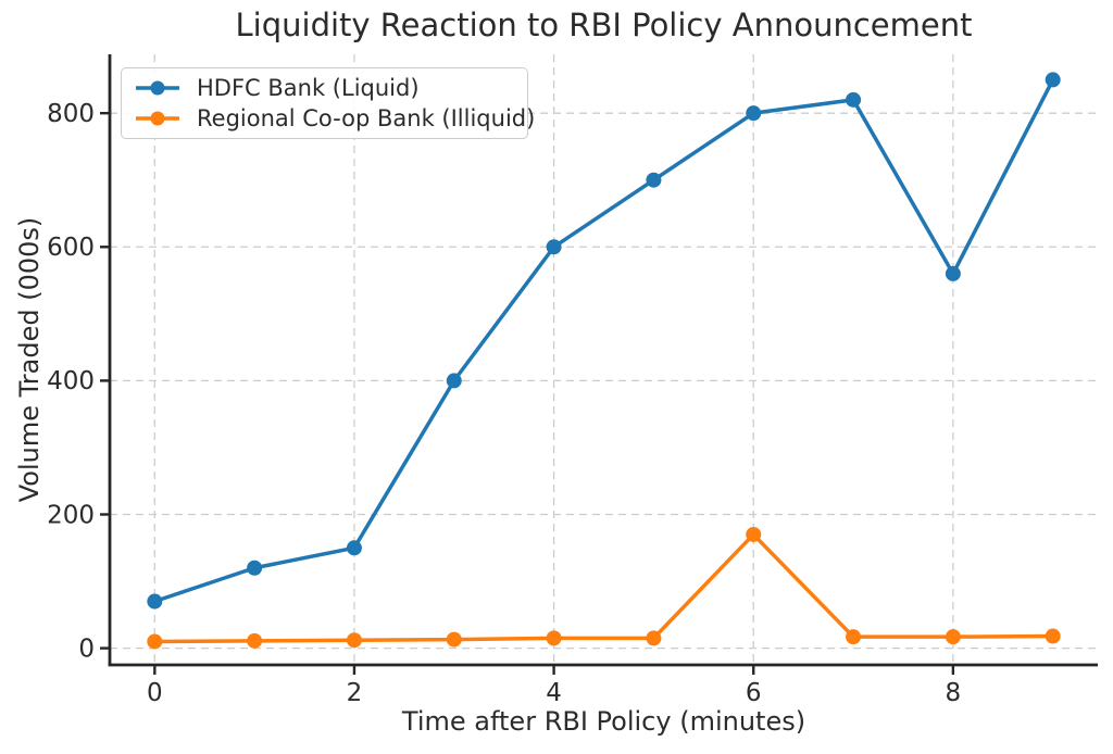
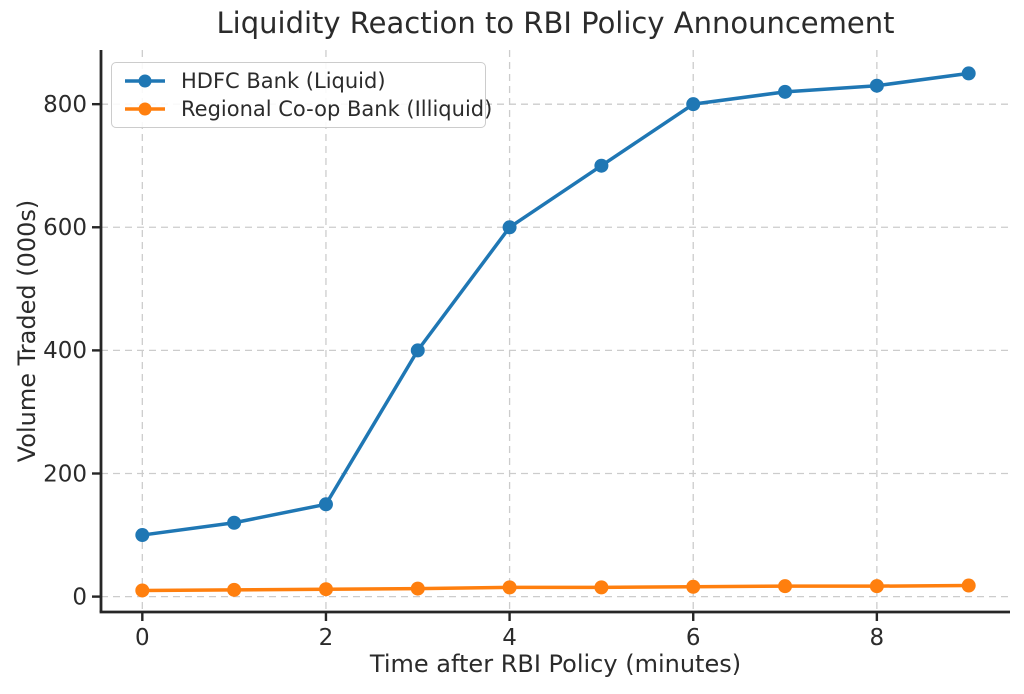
HDFC Bank (Liquid)/0: 70 -> 100
Regional Co-op Bank (Illiquid)/6: 170 -> 20
HDFC Bank (Liquid)/8: 560 -> 830
